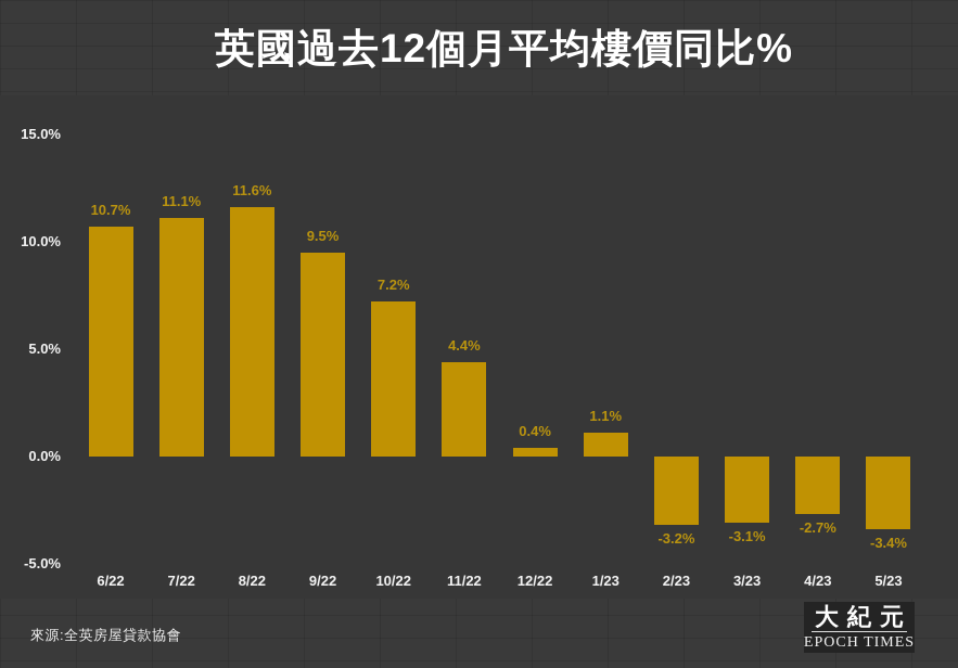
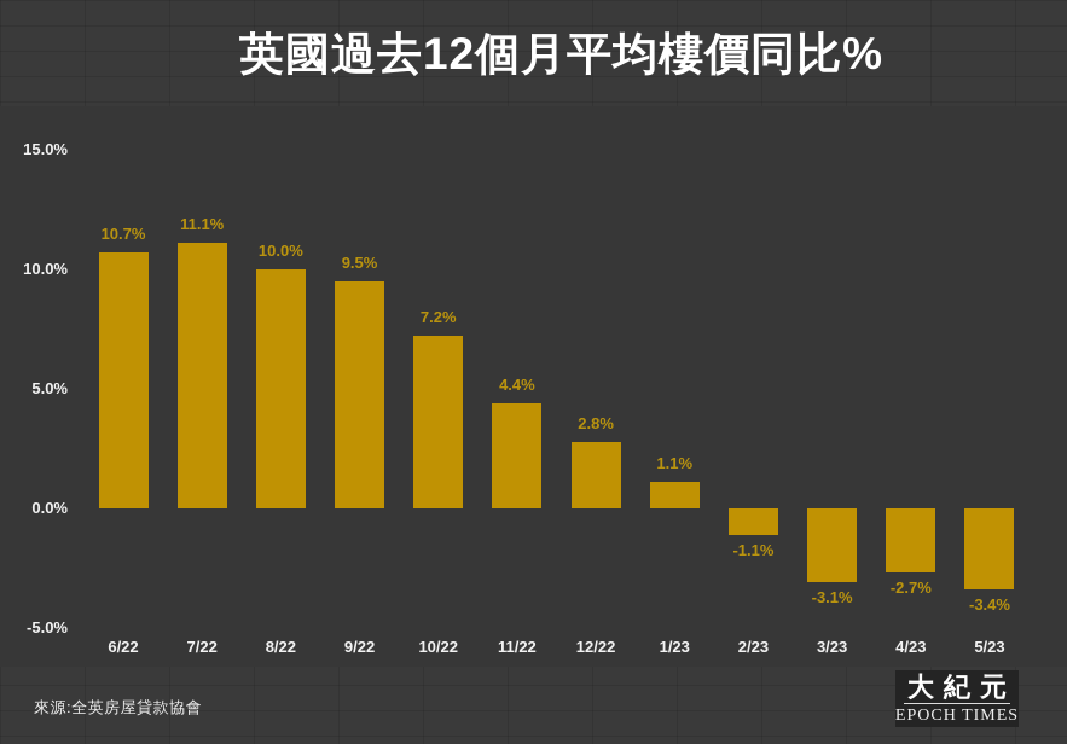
8/22: 11.6% -> 10.0%
12/22: 0.4% -> 2.8%
2/23: -3.2% -> -1.1%
